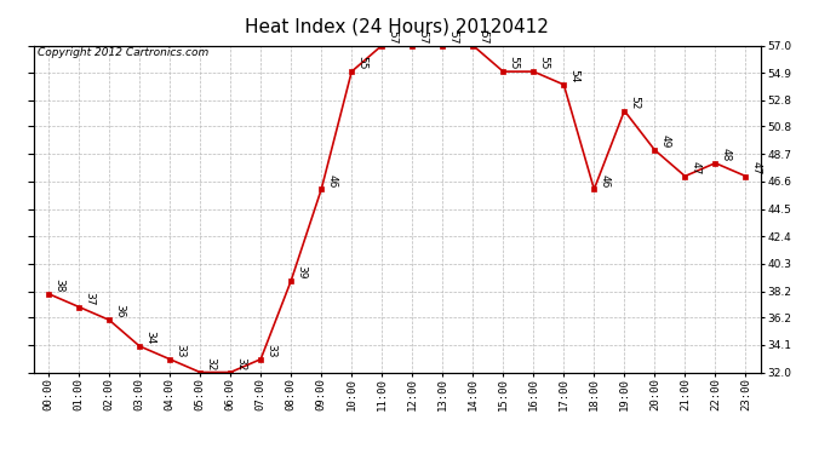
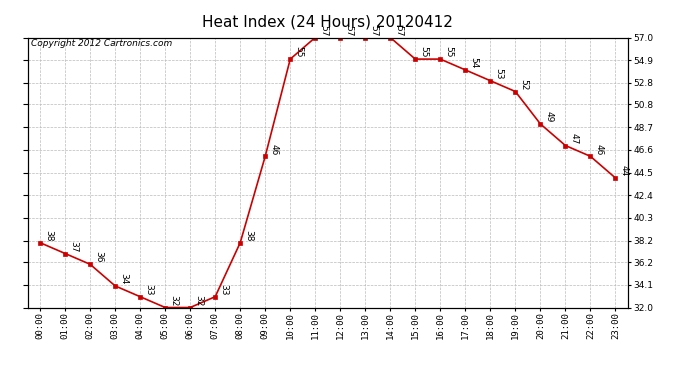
08:00: 39 -> 38
18:00: 46 -> 53
22:00: 48 -> 46
23:00: 47 -> 44
